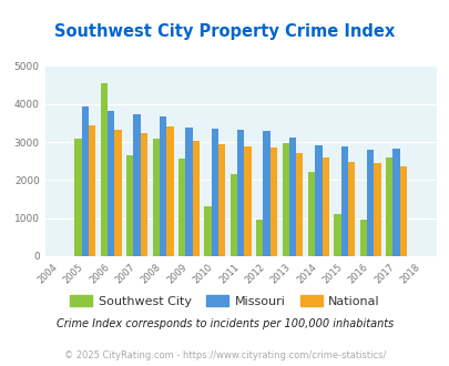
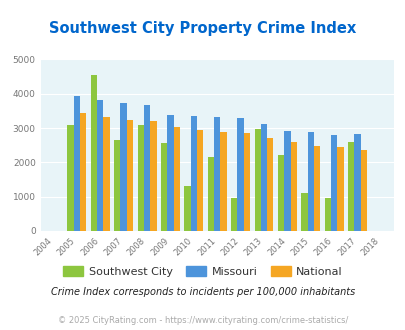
National/2008: 3400 -> 3200
